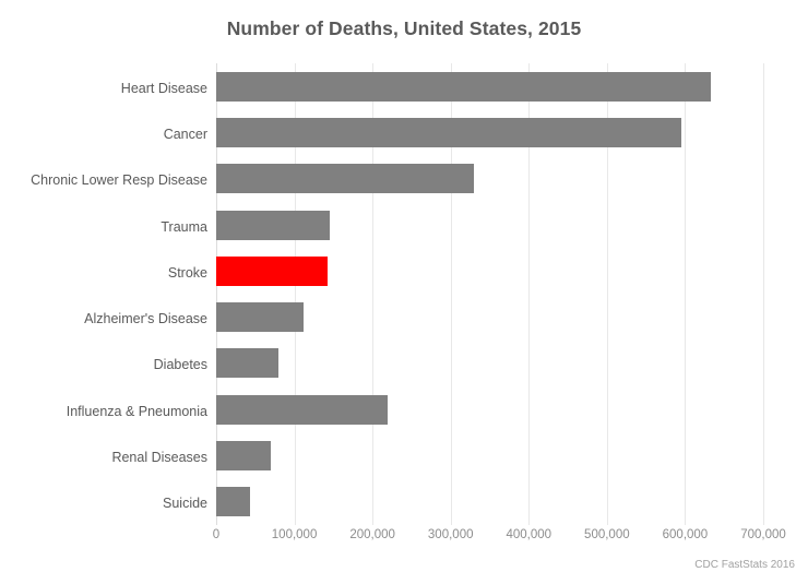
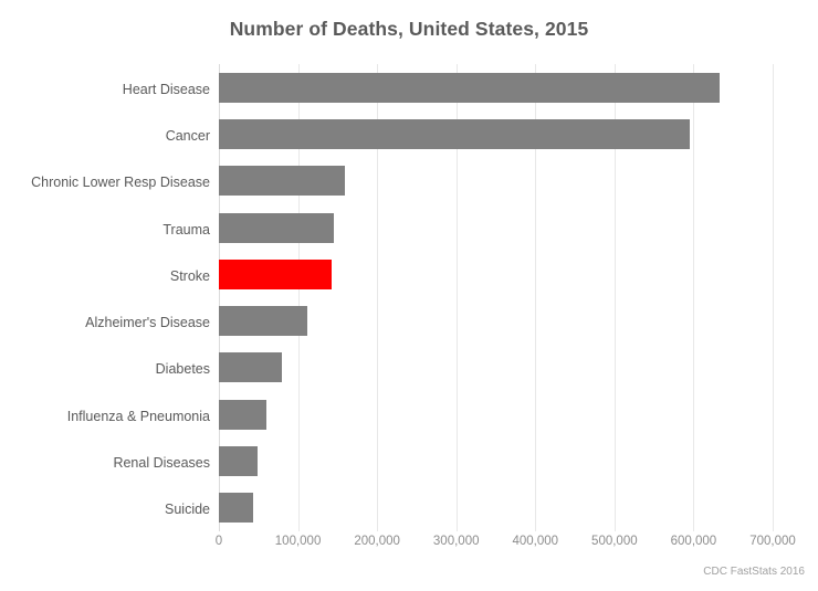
Chronic Lower Resp Disease: 330000 -> 160000
Influenza & Pneumonia: 220000 -> 60000
Renal Diseases: 70000 -> 50000
